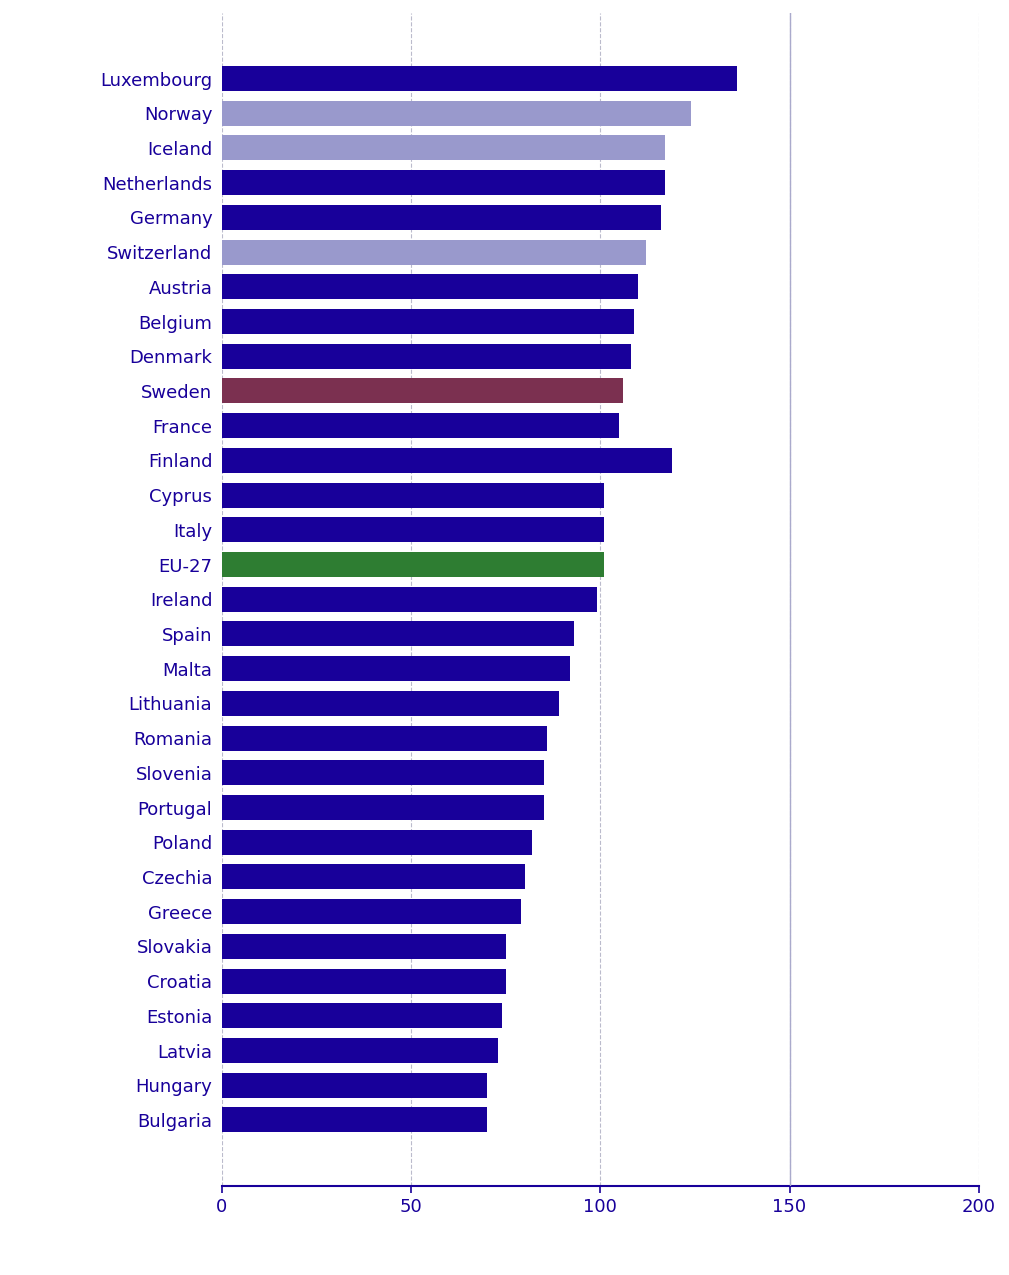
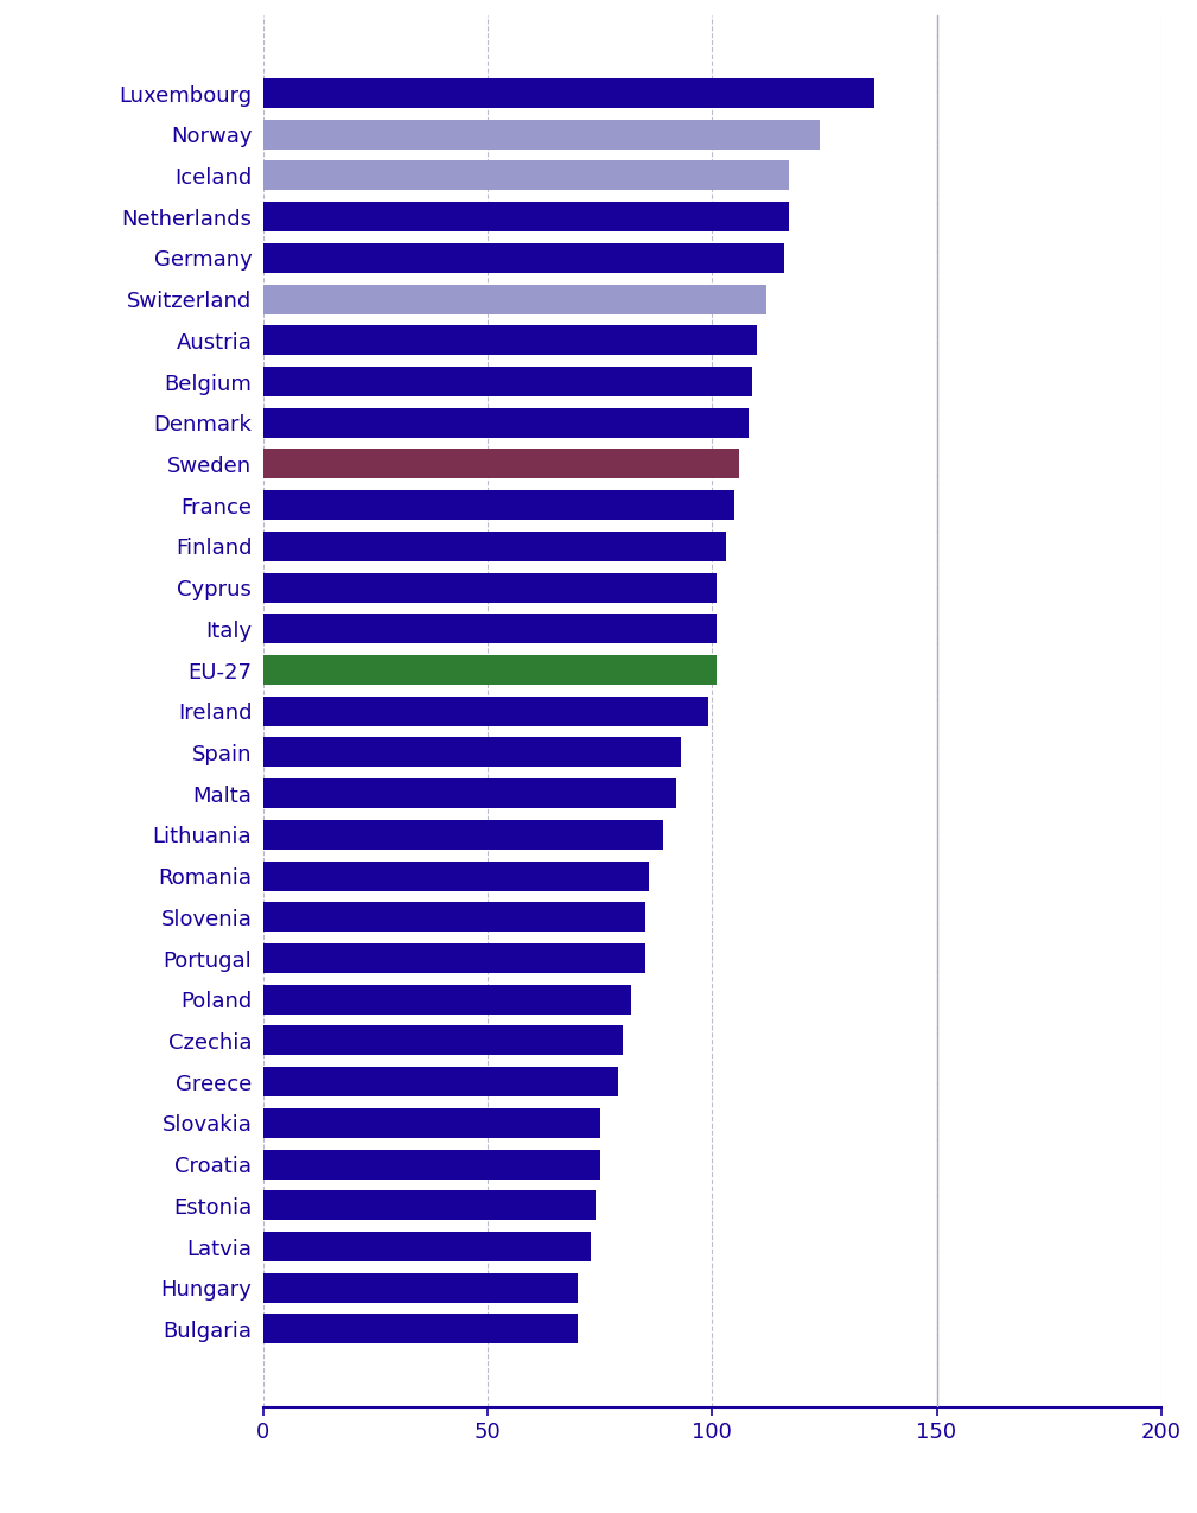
Finland: 119 -> 103
